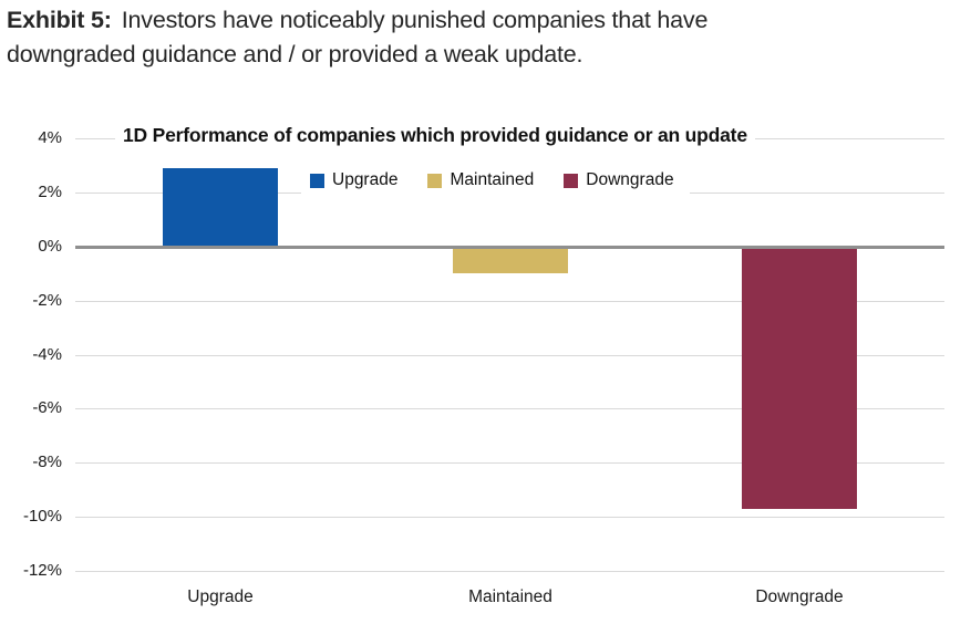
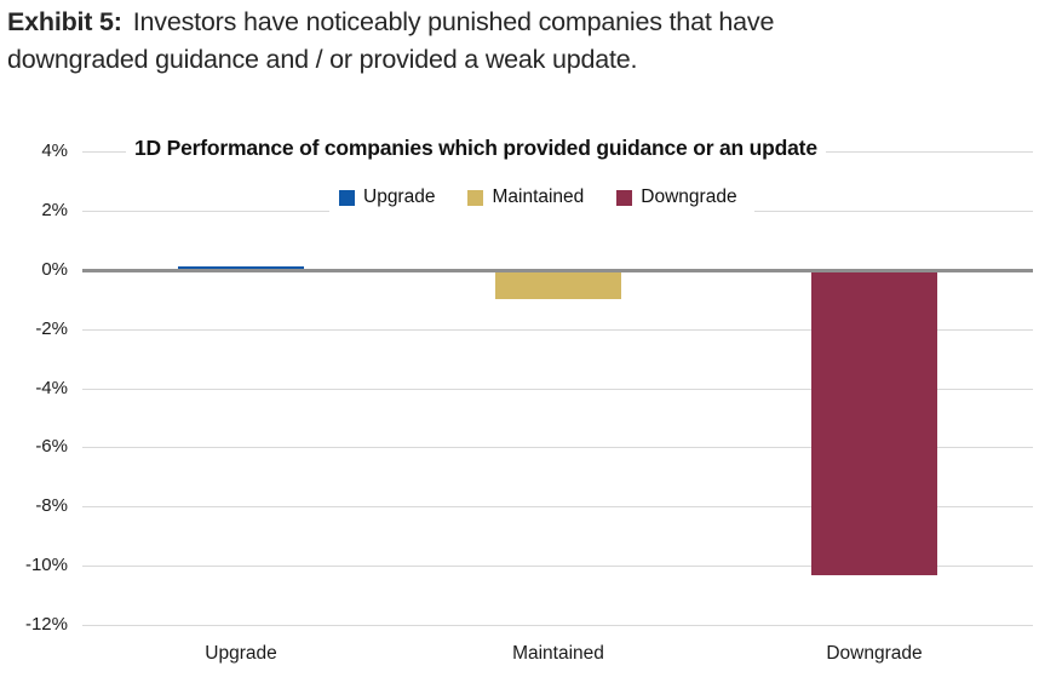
Upgrade: 2.9% -> 0.1%
Downgrade: -9.7% -> -10.3%
